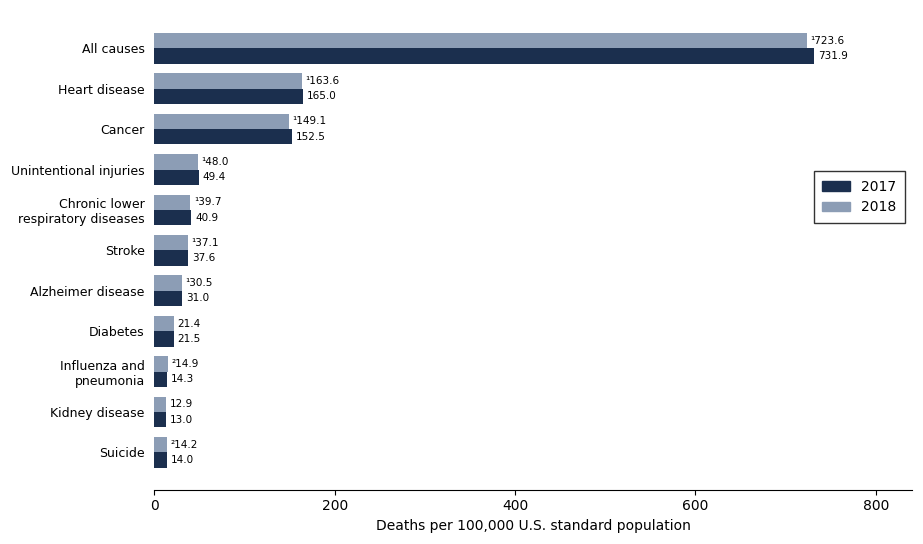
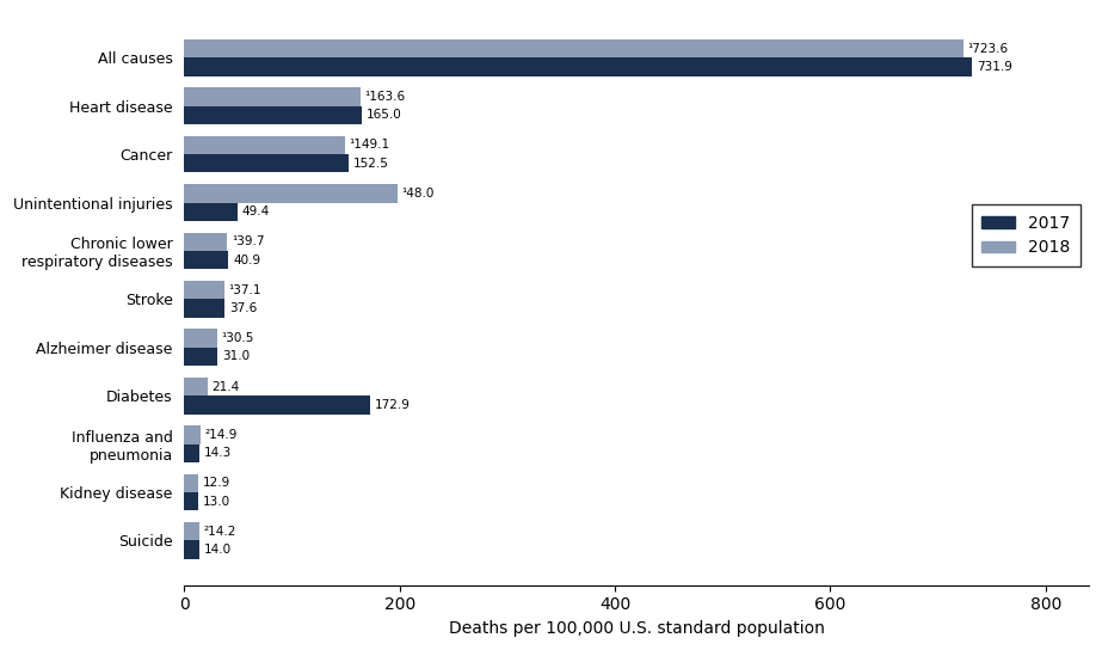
2018/Unintentional injuries: 48 -> 198
2017/Diabetes: 21.5 -> 172.9
